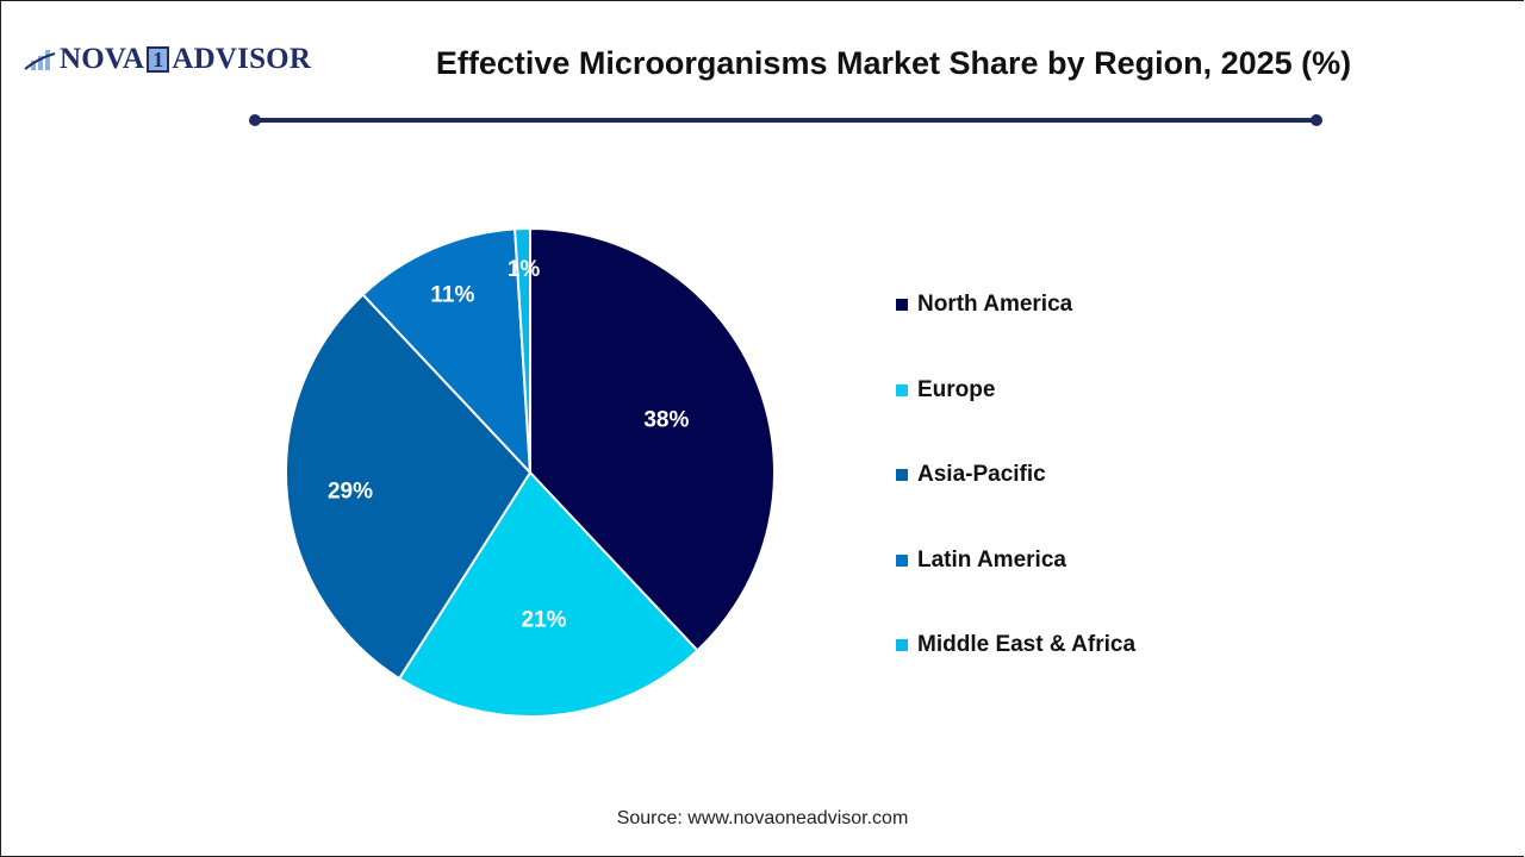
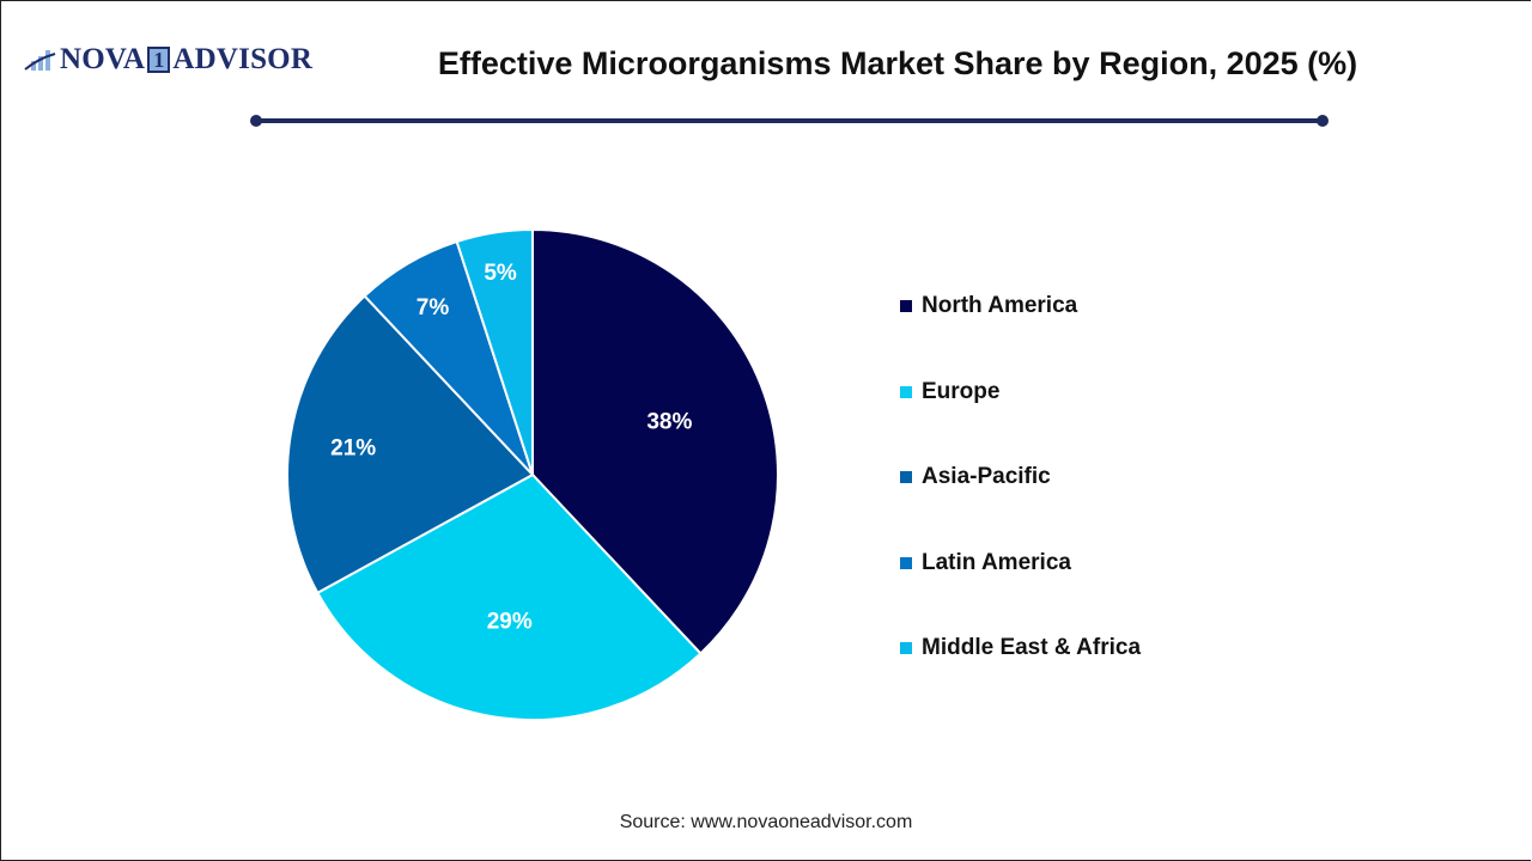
Europe: 21% -> 29%
Asia-Pacific: 29% -> 21%
Latin America: 11% -> 7%
Middle East & Africa: 1% -> 5%
